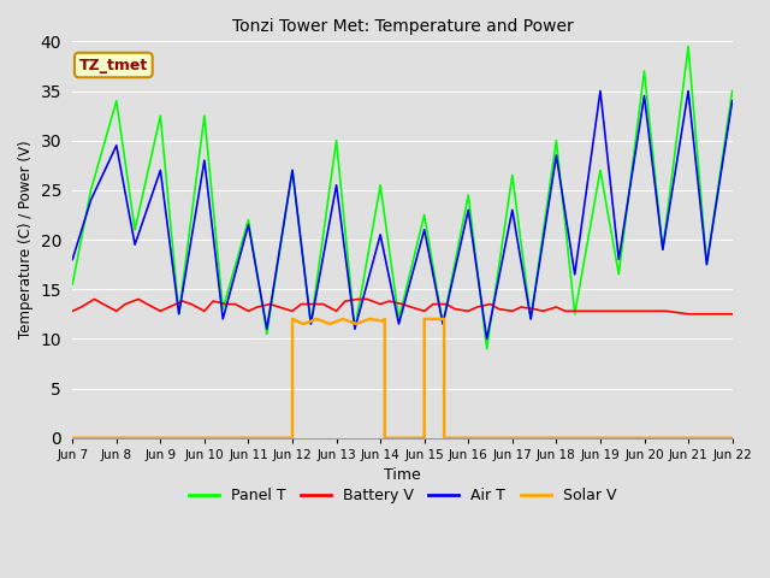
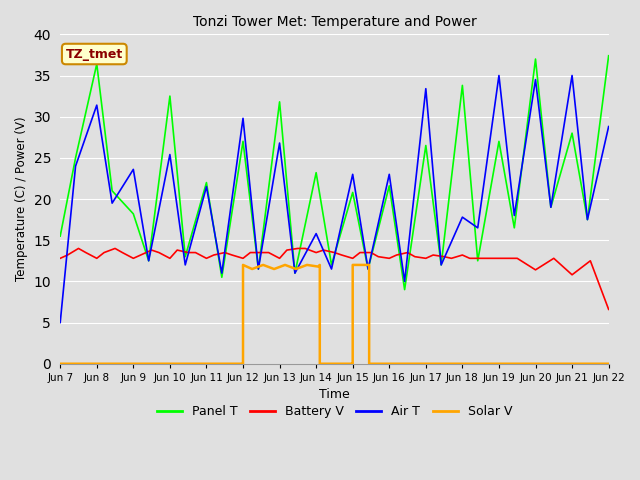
Air T/Jun 7: 18.0 -> 5.0
Panel T/Jun 8: 34.0 -> 36.4
Air T/Jun 8: 29.5 -> 31.4
Panel T/Jun 9: 32.5 -> 18.2
Air T/Jun 9: 27.0 -> 23.6
Air T/Jun 10: 28.0 -> 25.4
Air T/Jun 12: 27.0 -> 29.8
Panel T/Jun 13: 30.0 -> 31.8
Air T/Jun 13: 25.5 -> 26.8
Panel T/Jun 14: 25.5 -> 23.2
Air T/Jun 14: 20.5 -> 15.8
Panel T/Jun 15: 22.5 -> 20.8
Air T/Jun 15: 21.0 -> 23.0
Panel T/Jun 16: 24.5 -> 21.6
Air T/Jun 17: 23.0 -> 33.4
Panel T/Jun 18: 30.0 -> 33.8
Air T/Jun 18: 28.5 -> 17.8
Battery V/Jun 20: 12.8 -> 11.4
Panel T/Jun 21: 39.5 -> 28.0
Battery V/Jun 21: 12.5 -> 10.8
Panel T/Jun 22: 35.0 -> 37.4
Air T/Jun 22: 34.0 -> 28.8
Battery V/Jun 22: 12.5 -> 6.6
